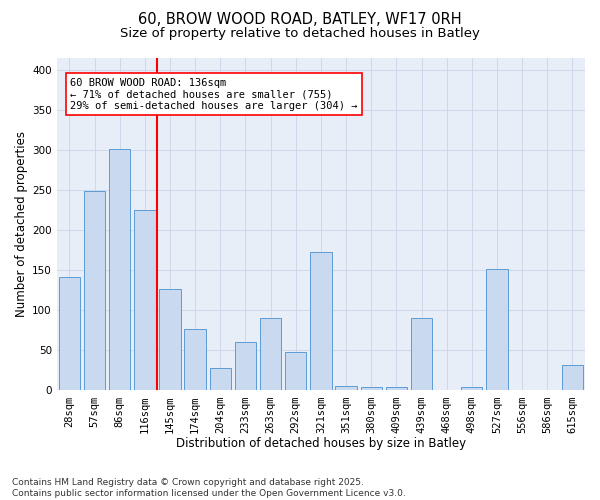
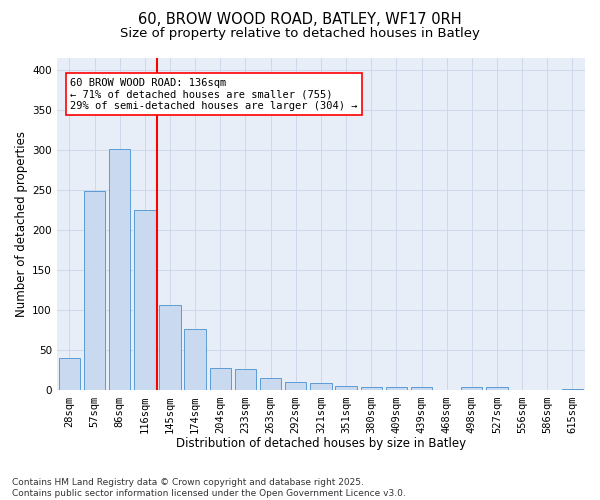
28sqm: 142 -> 40
145sqm: 126 -> 106
233sqm: 60 -> 27
263sqm: 90 -> 16
292sqm: 48 -> 10
321sqm: 172 -> 9
439sqm: 90 -> 4
527sqm: 152 -> 4
615sqm: 32 -> 2
